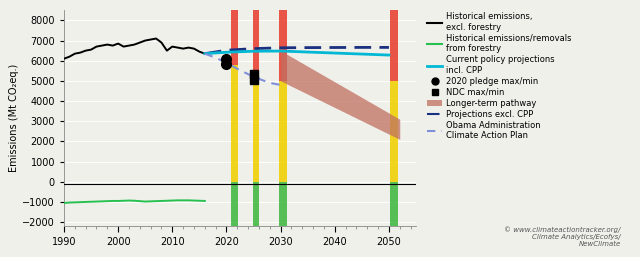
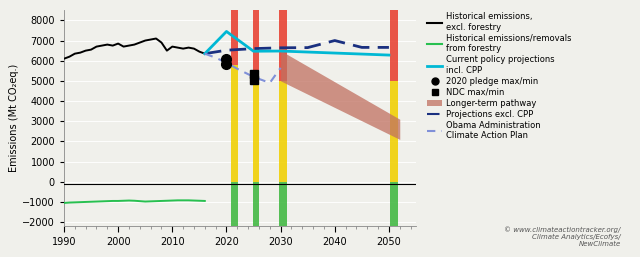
Current policy projections incl. CPP/2020: 6420 -> 7450
Obama Administration Climate Action Plan/2030: 4800 -> 5650
Projections excl. CPP/2040: 6660 -> 7000
